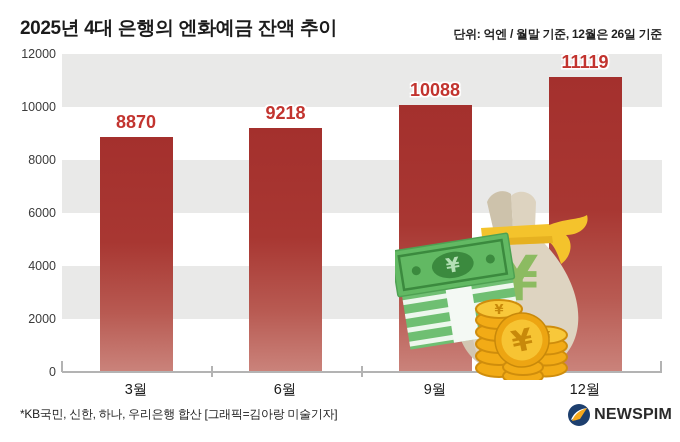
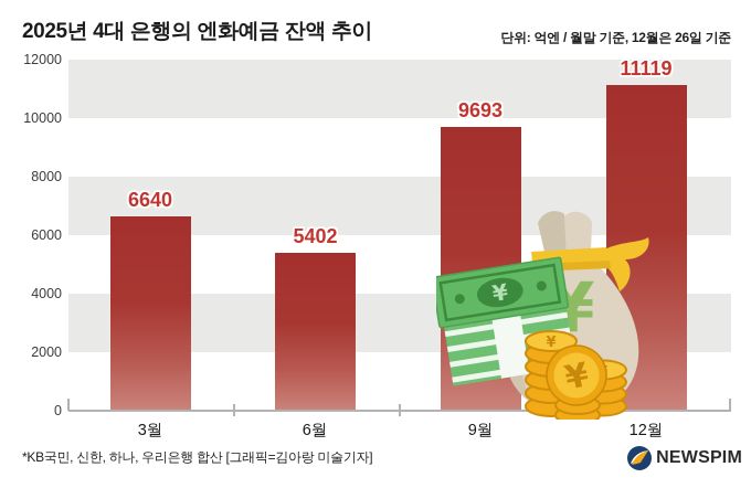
3월: 8870 -> 6640
6월: 9218 -> 5402
9월: 10088 -> 9693
